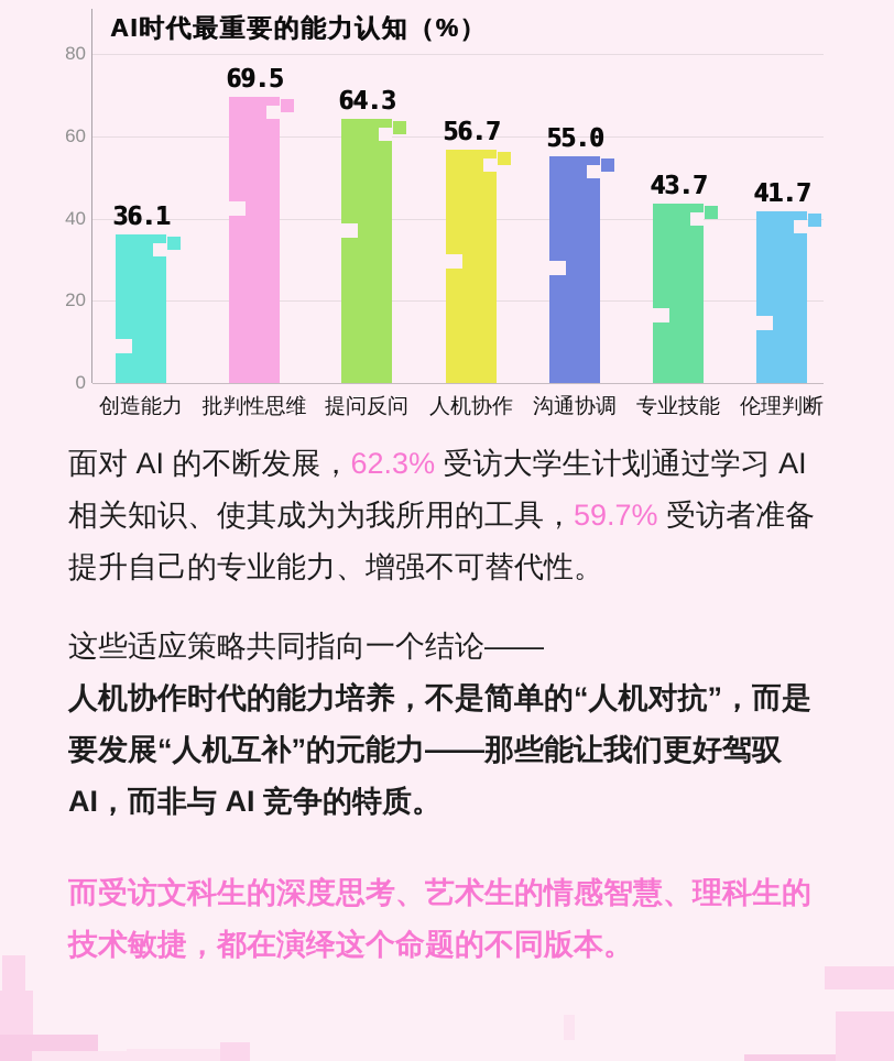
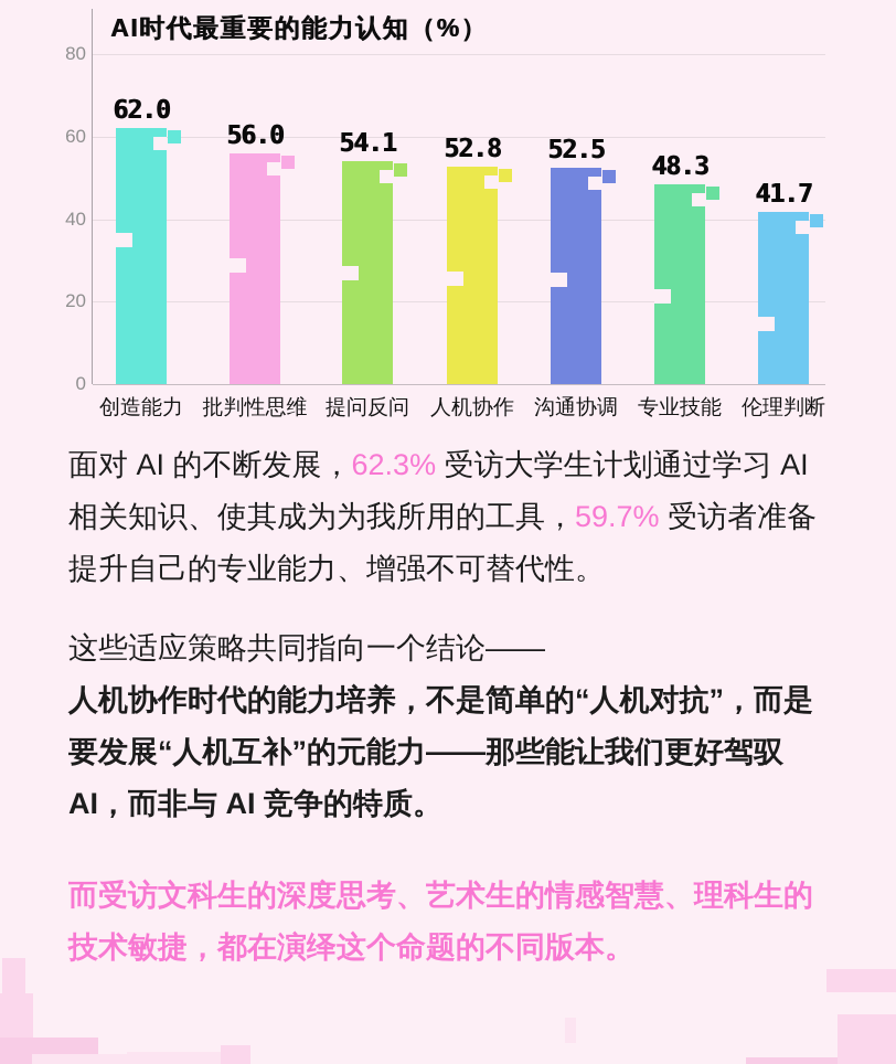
创造能力: 36.1 -> 62.0
批判性思维: 69.5 -> 56.0
提问反问: 64.3 -> 54.1
人机协作: 56.7 -> 52.8
沟通协调: 55.0 -> 52.5
专业技能: 43.7 -> 48.3
